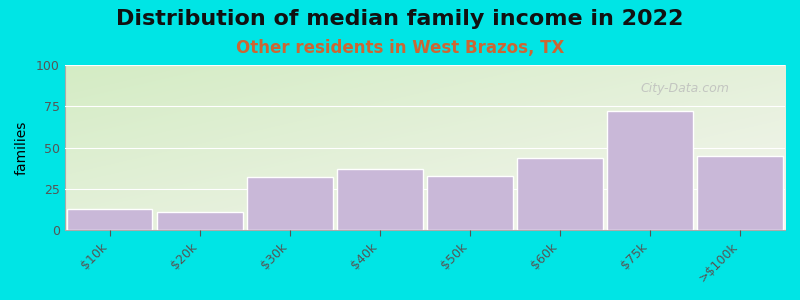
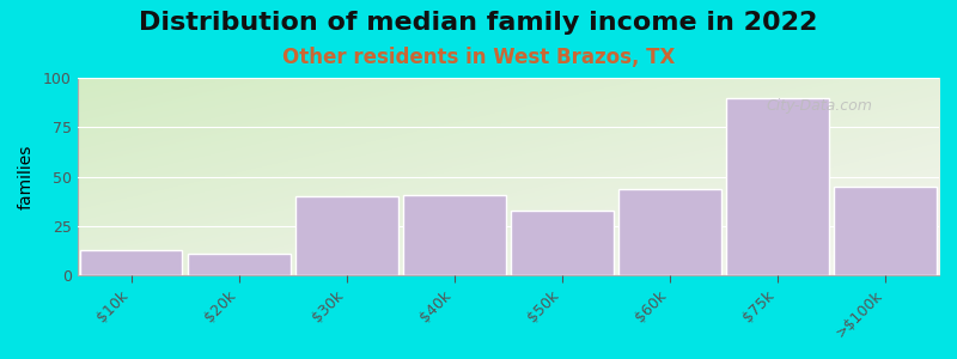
$30k: 32 -> 40
$40k: 37 -> 41
$75k: 72 -> 90
